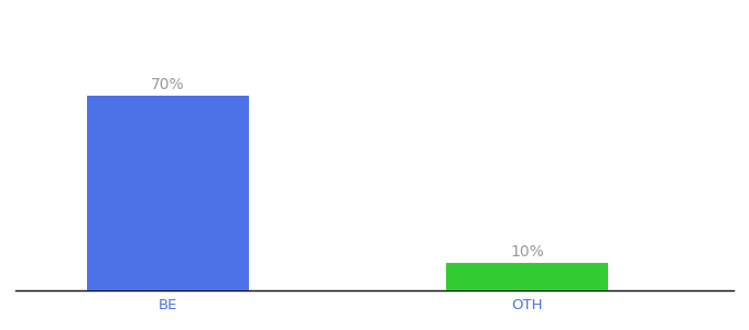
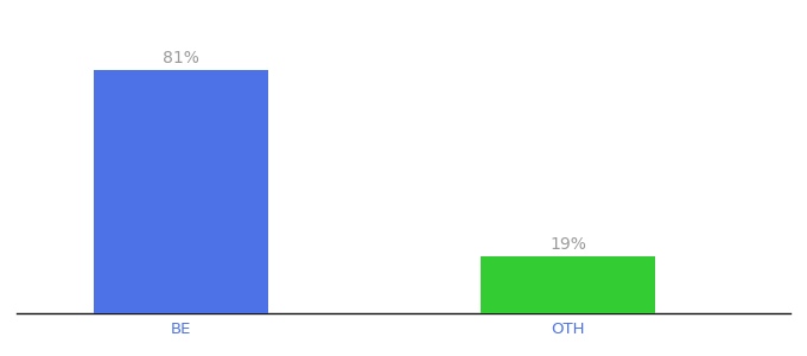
BE: 70% -> 81%
OTH: 10% -> 19%
